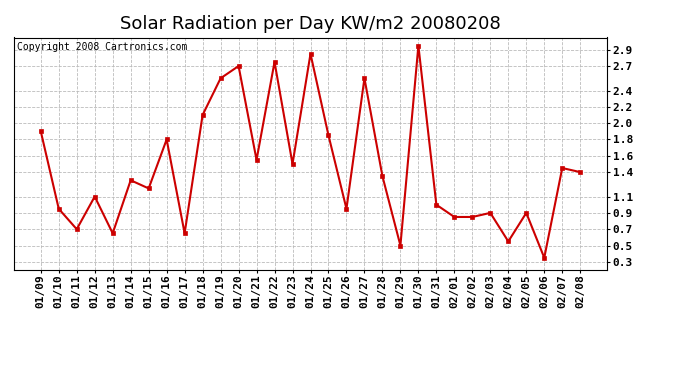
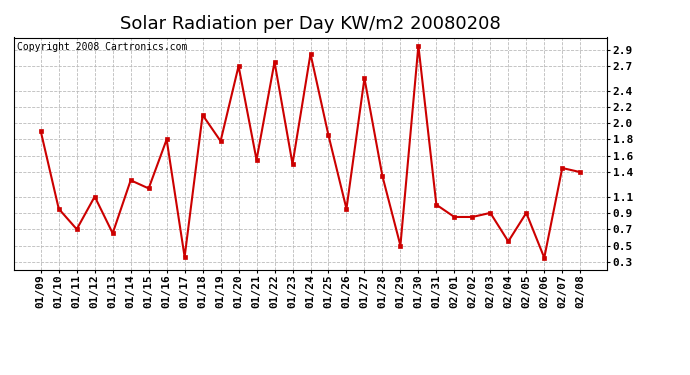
01/17: 0.65 -> 0.36
01/19: 2.55 -> 1.78
